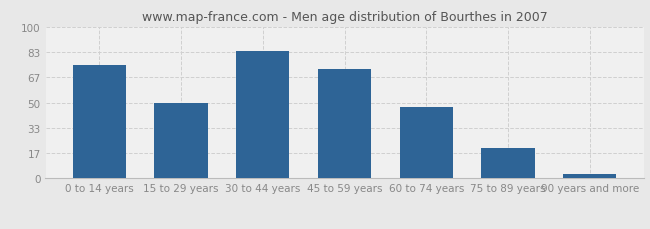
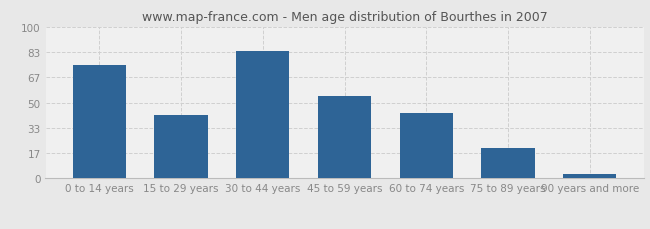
15 to 29 years: 50 -> 42
45 to 59 years: 72 -> 54
60 to 74 years: 47 -> 43
